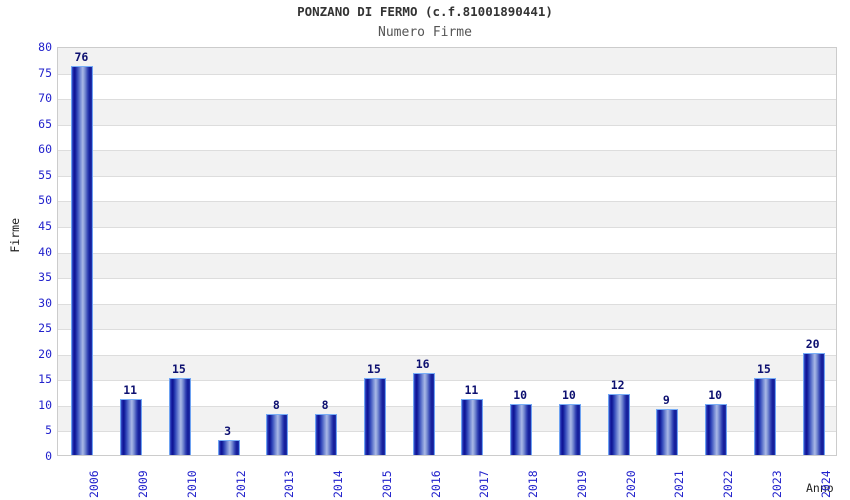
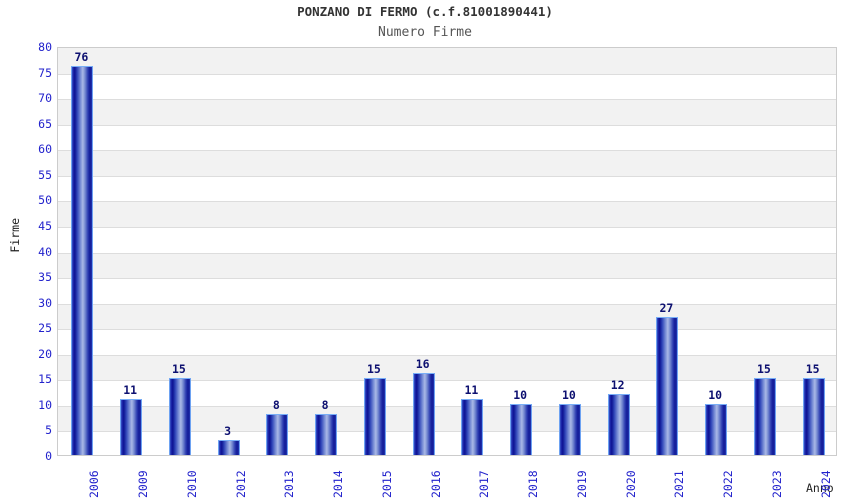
2021: 9 -> 27
2024: 20 -> 15
